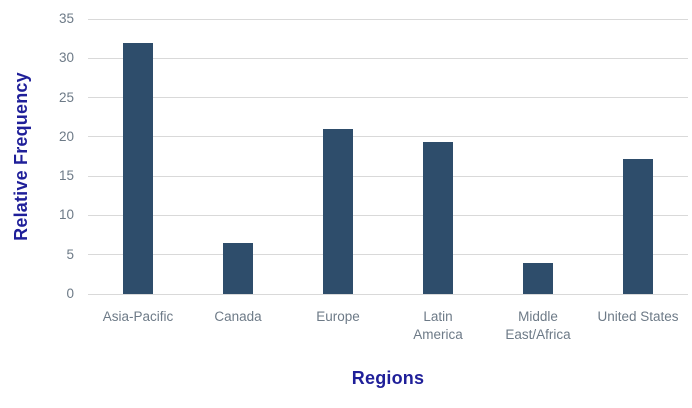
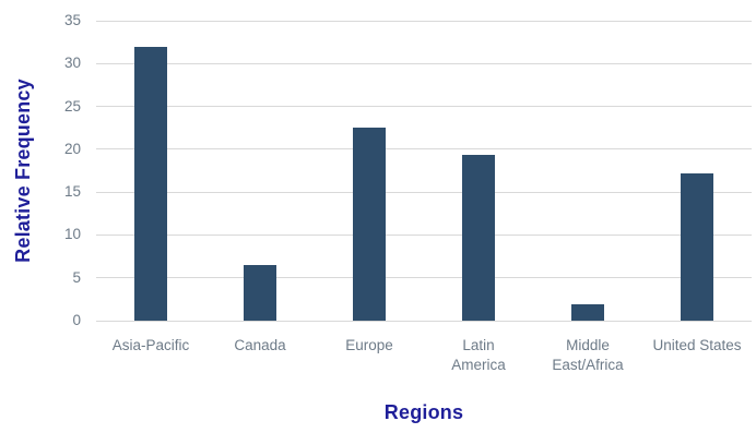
Europe: 21 -> 22
Middle East/Africa: 4 -> 2
